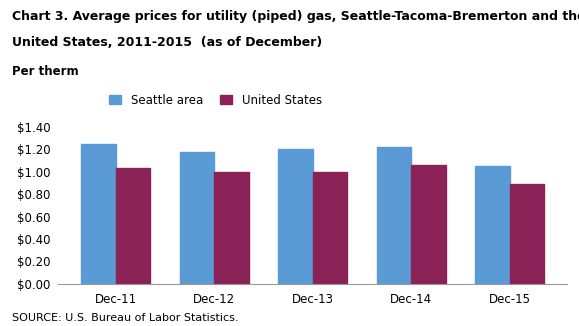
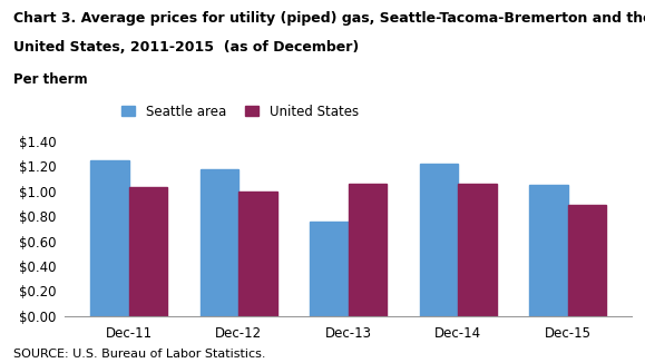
Seattle area/Dec-13: $1.20 -> $0.76
United States/Dec-13: $1.00 -> $1.06
